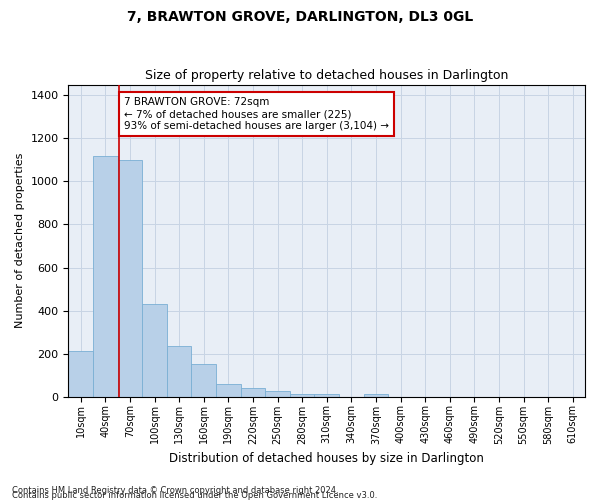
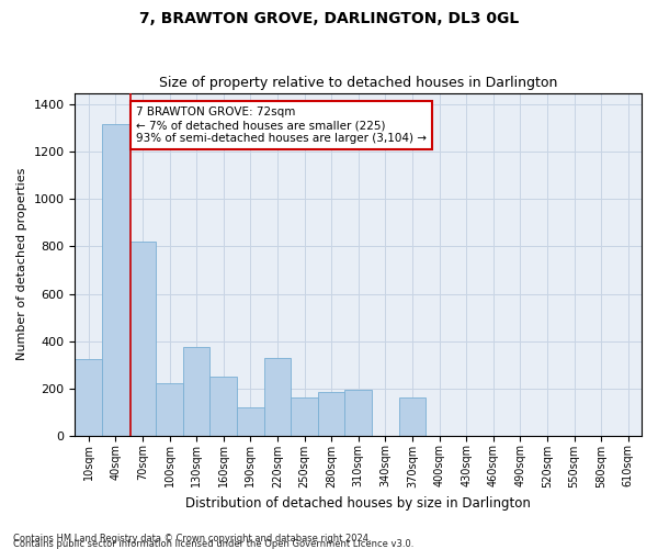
10sqm: 210 -> 325
40sqm: 1120 -> 1320
70sqm: 1100 -> 820
100sqm: 430 -> 220
130sqm: 235 -> 375
160sqm: 150 -> 250
190sqm: 57 -> 120
220sqm: 40 -> 330
250sqm: 25 -> 160
280sqm: 14 -> 185
310sqm: 14 -> 195
370sqm: 14 -> 160
